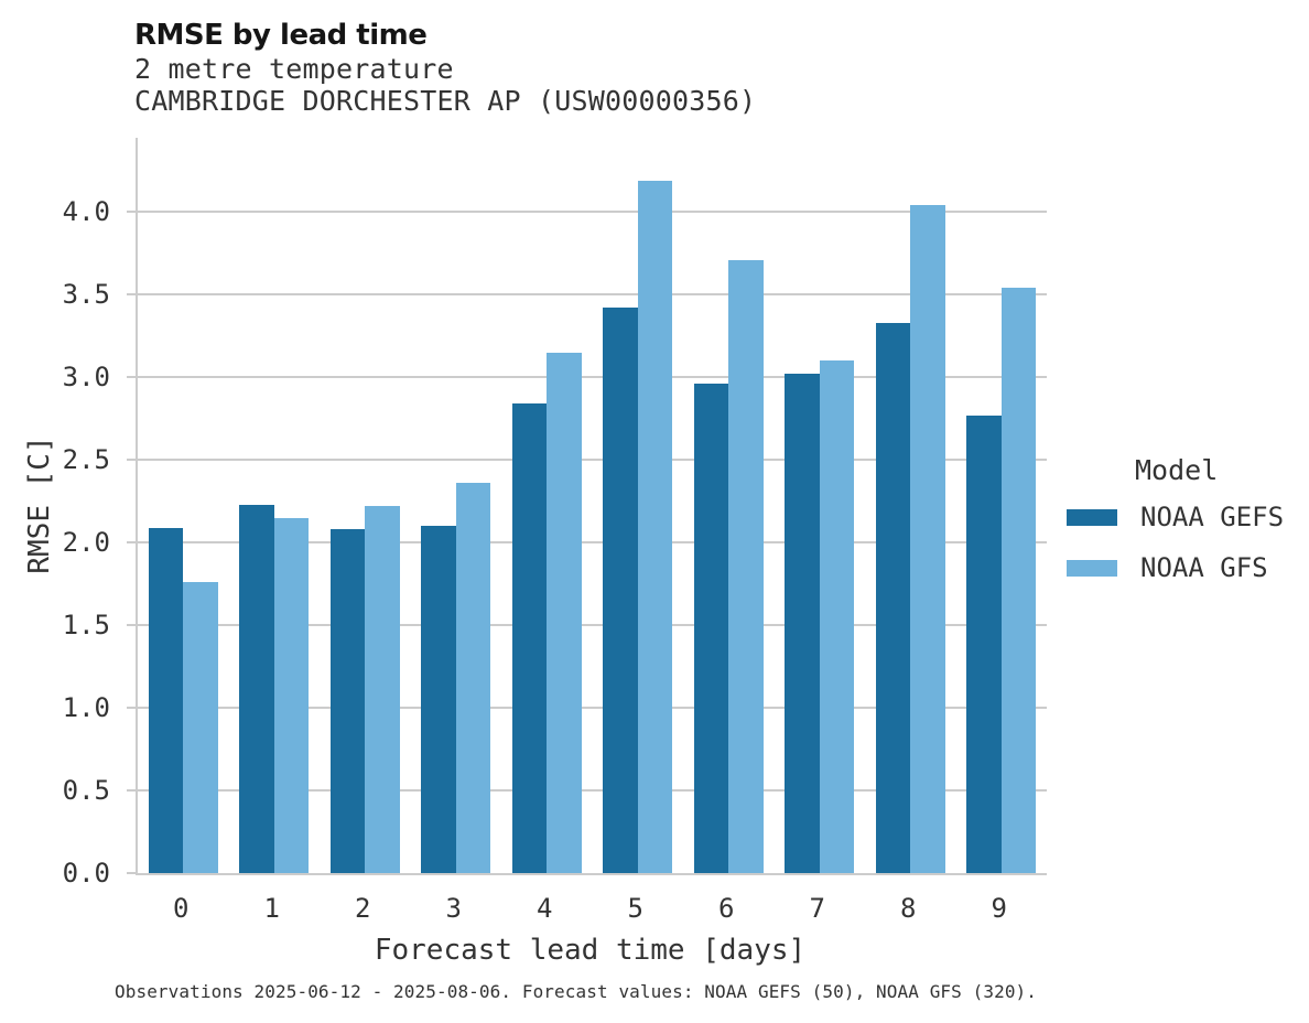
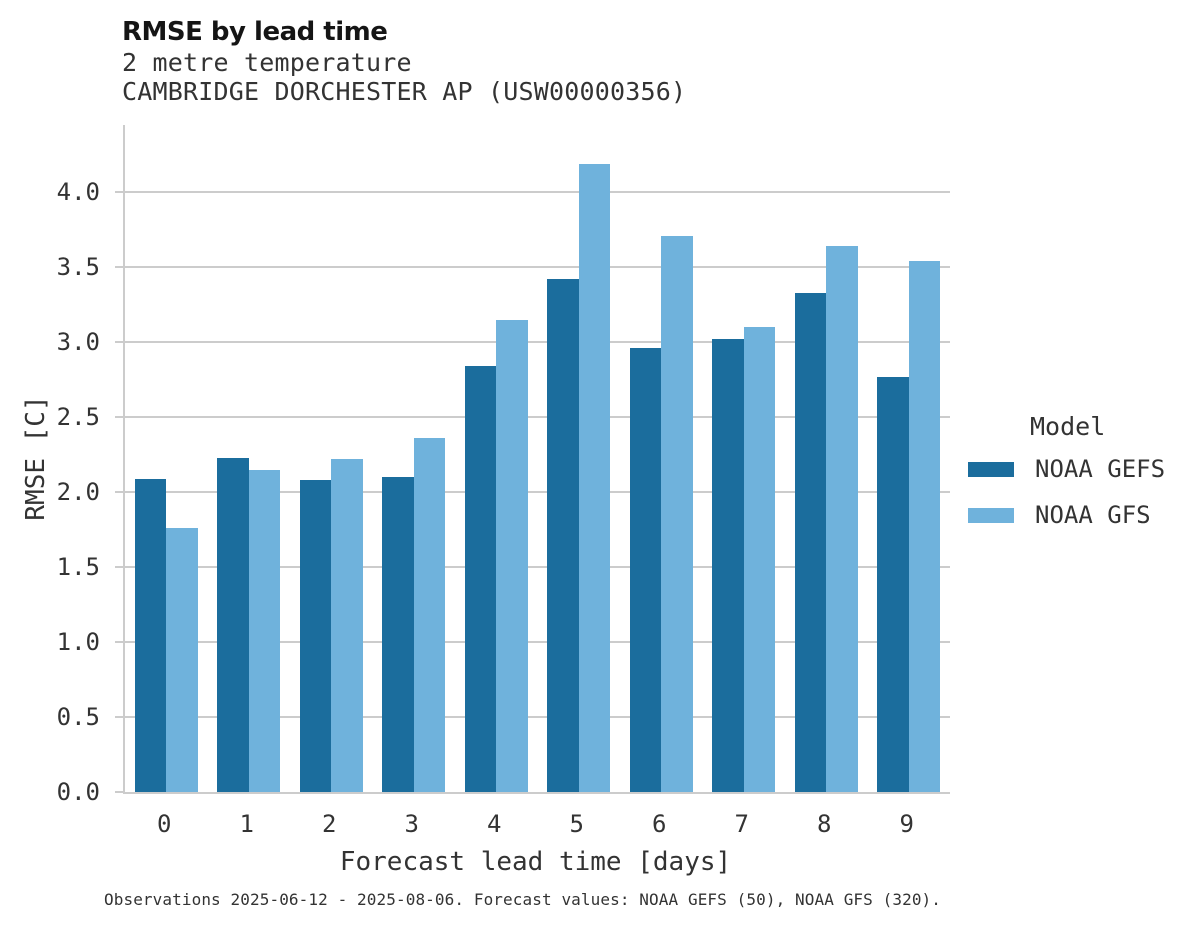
NOAA GFS/8: 4.04 -> 3.64
